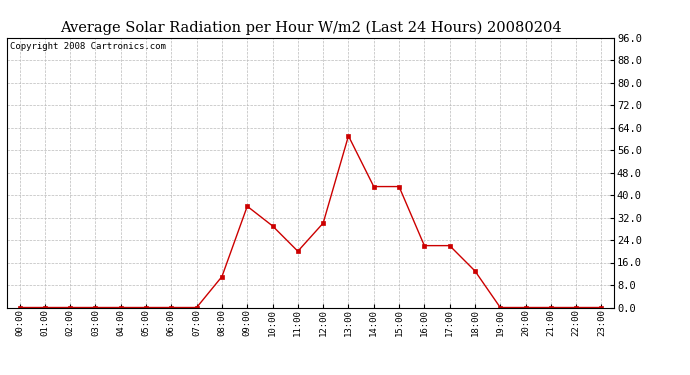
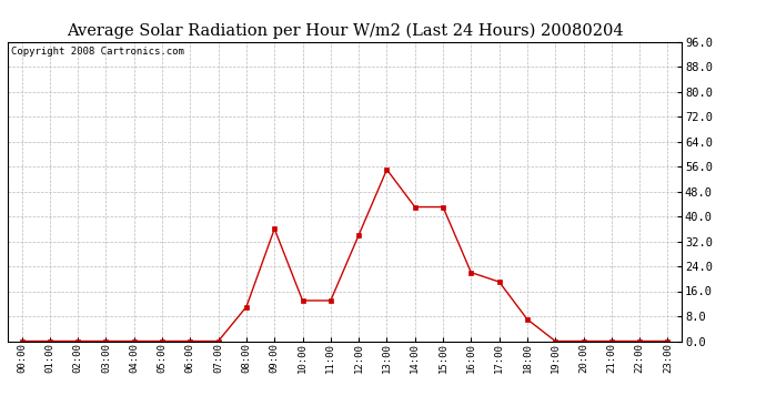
10:00: 29 -> 13
11:00: 20 -> 13
12:00: 30 -> 34
13:00: 61 -> 55
17:00: 22 -> 19
18:00: 13 -> 7
